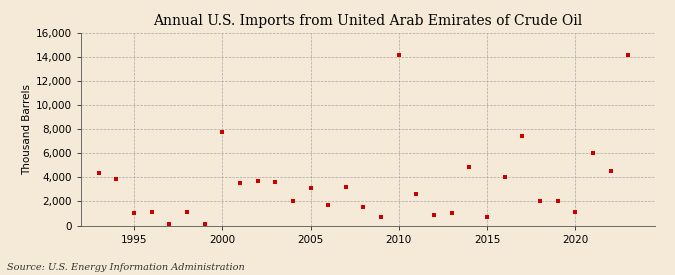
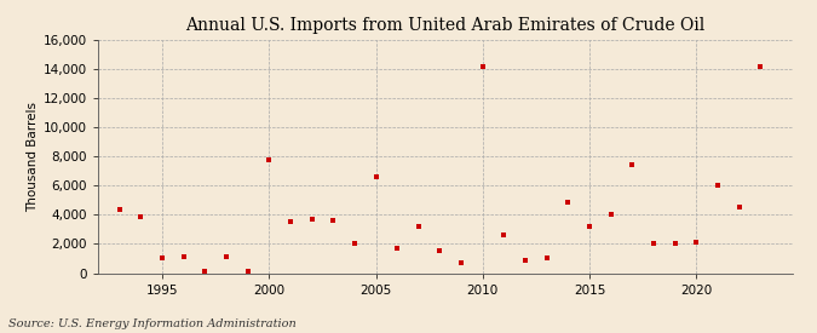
2005: 3,100 -> 6,600
2015: 700 -> 3,200
2020: 1,100 -> 2,100
